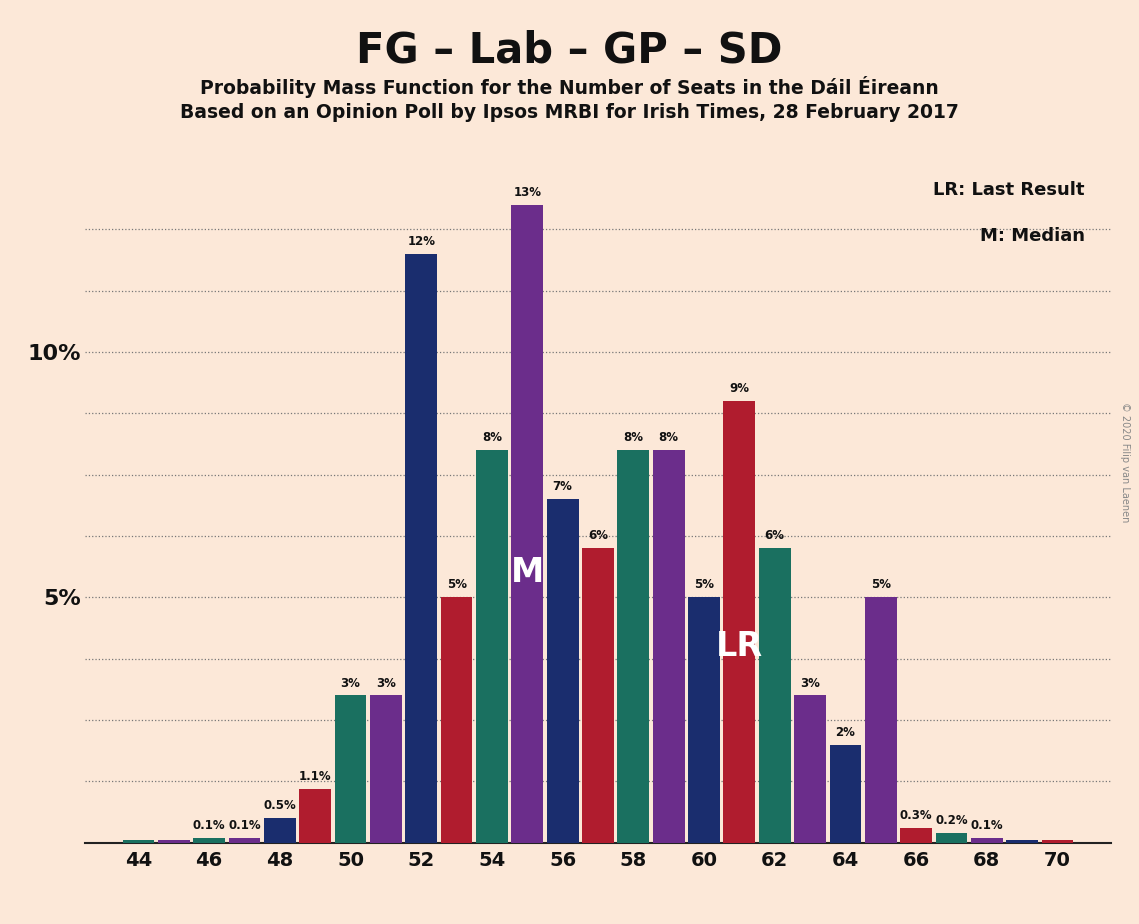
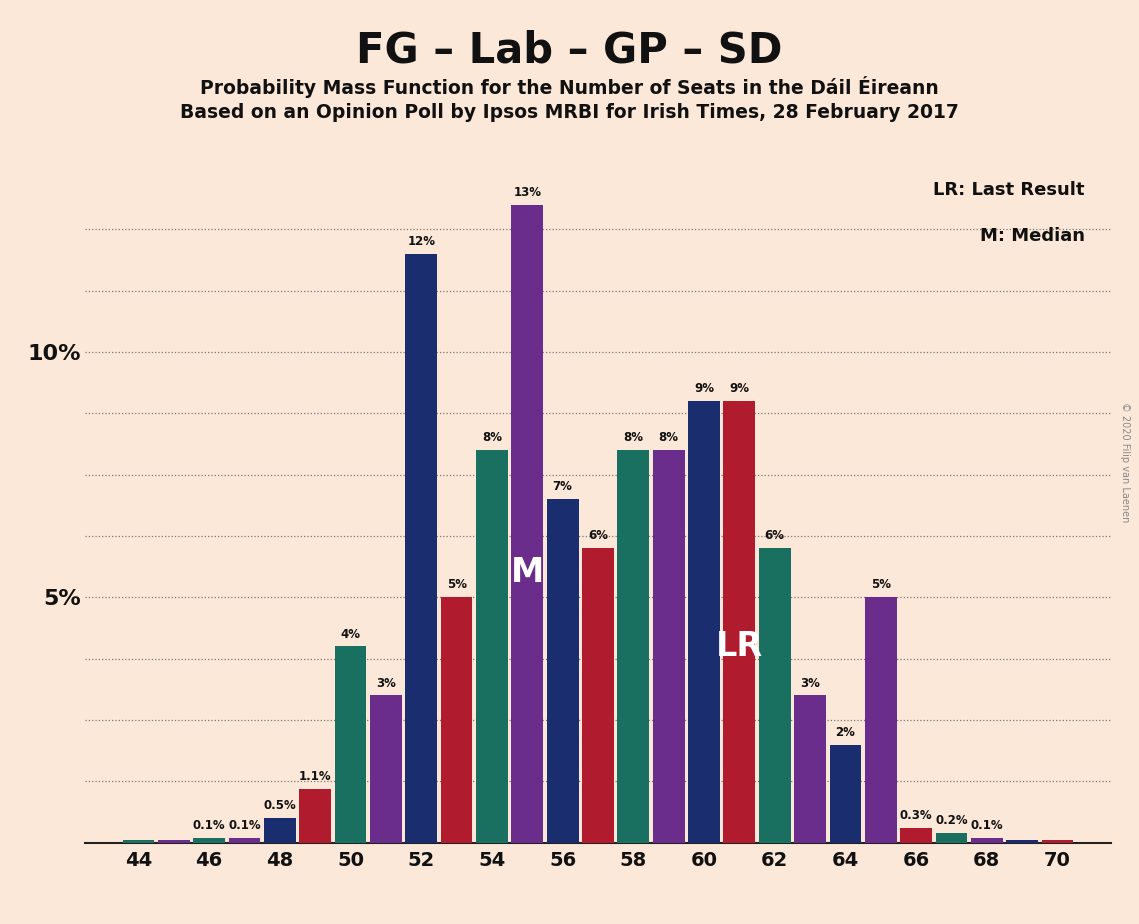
50: 3% -> 4%
60: 5% -> 9%
